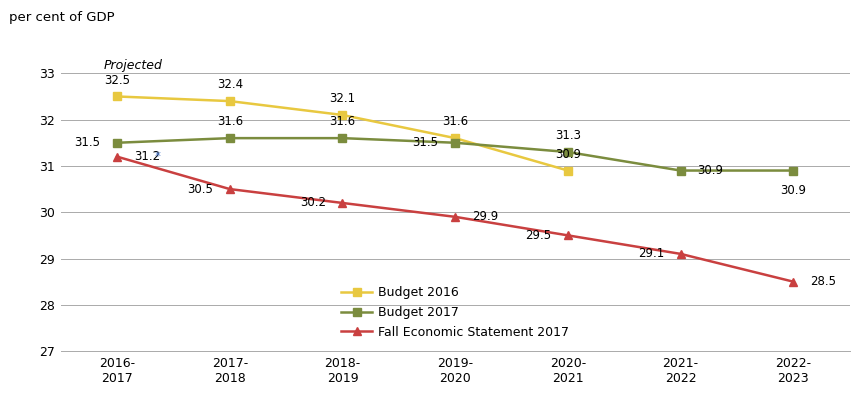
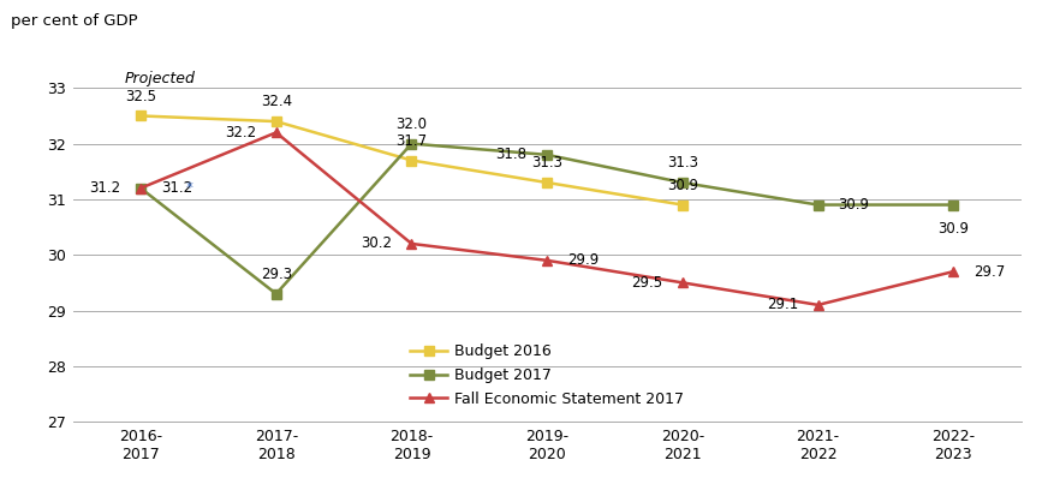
Budget 2017/2016- 2017: 31.5 -> 31.2
Budget 2017/2017- 2018: 31.6 -> 29.3
Fall Economic Statement 2017/2017- 2018: 30.5 -> 32.2
Budget 2016/2018- 2019: 32.1 -> 31.7
Budget 2017/2018- 2019: 31.6 -> 32.0
Budget 2016/2019- 2020: 31.6 -> 31.3
Budget 2017/2019- 2020: 31.5 -> 31.8
Fall Economic Statement 2017/2022- 2023: 28.5 -> 29.7
